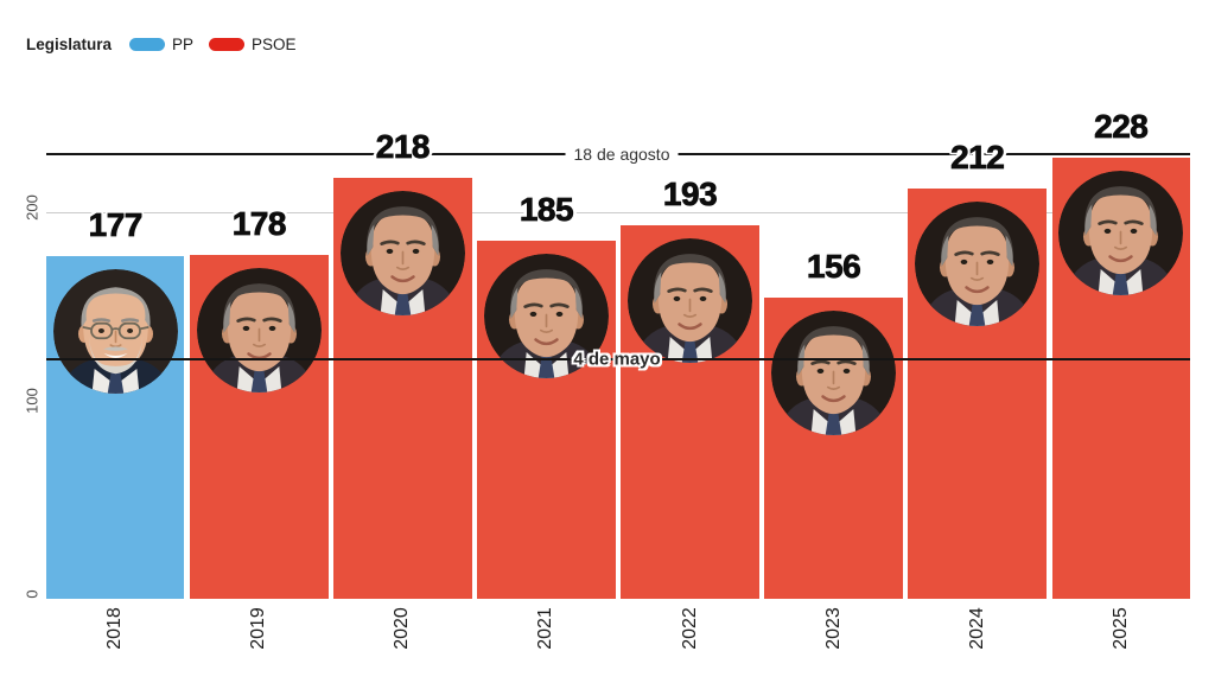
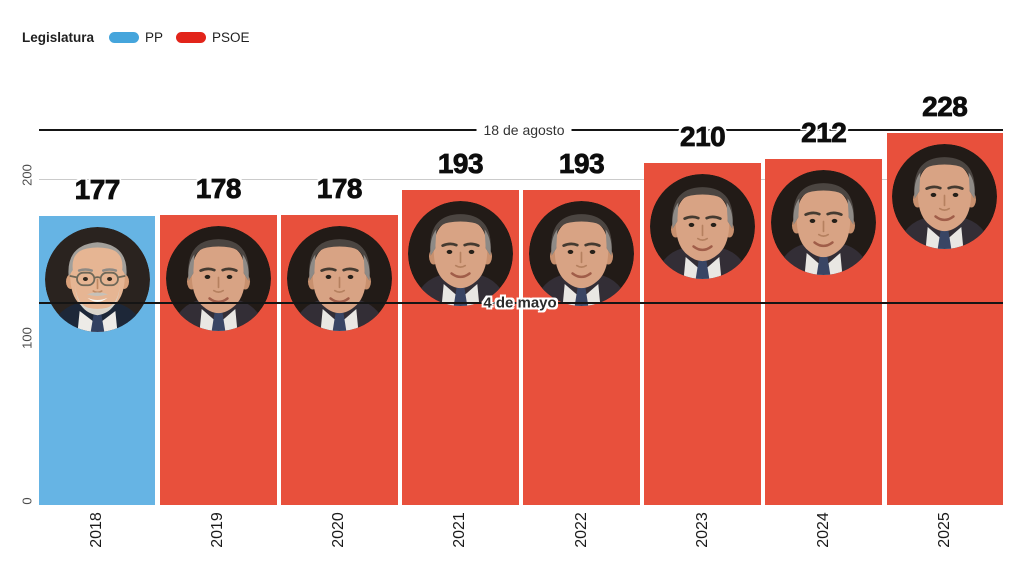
2020: 218 -> 178
2021: 185 -> 193
2023: 156 -> 210
